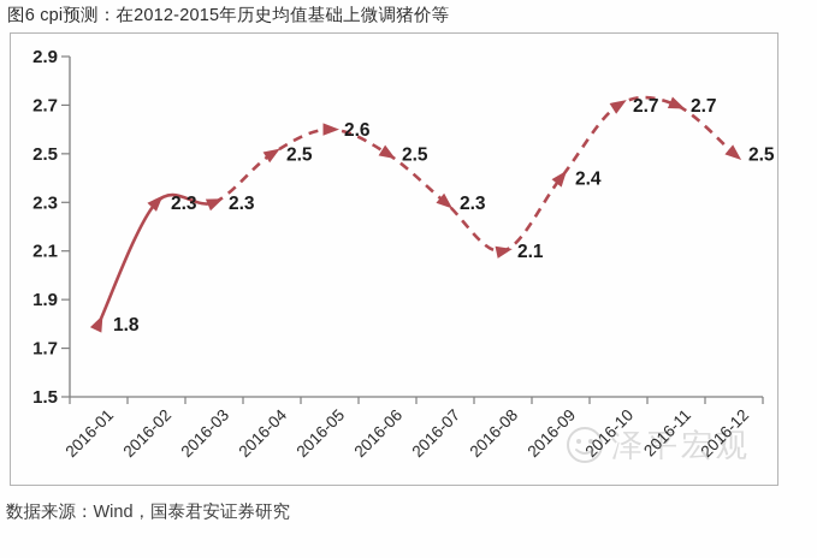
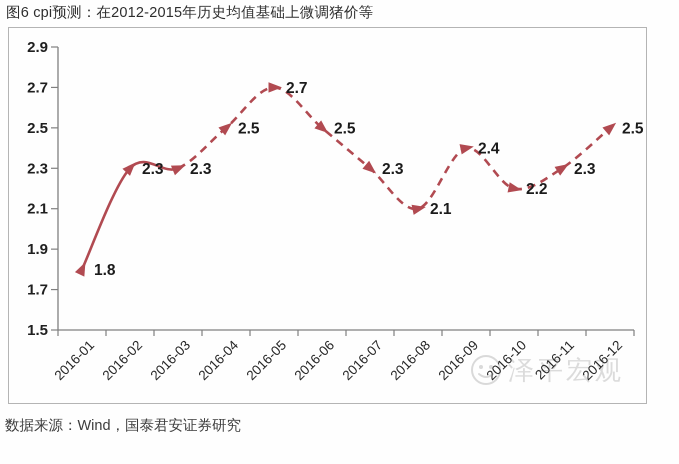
2016-05: 2.6 -> 2.7
2016-10: 2.7 -> 2.2
2016-11: 2.7 -> 2.3
